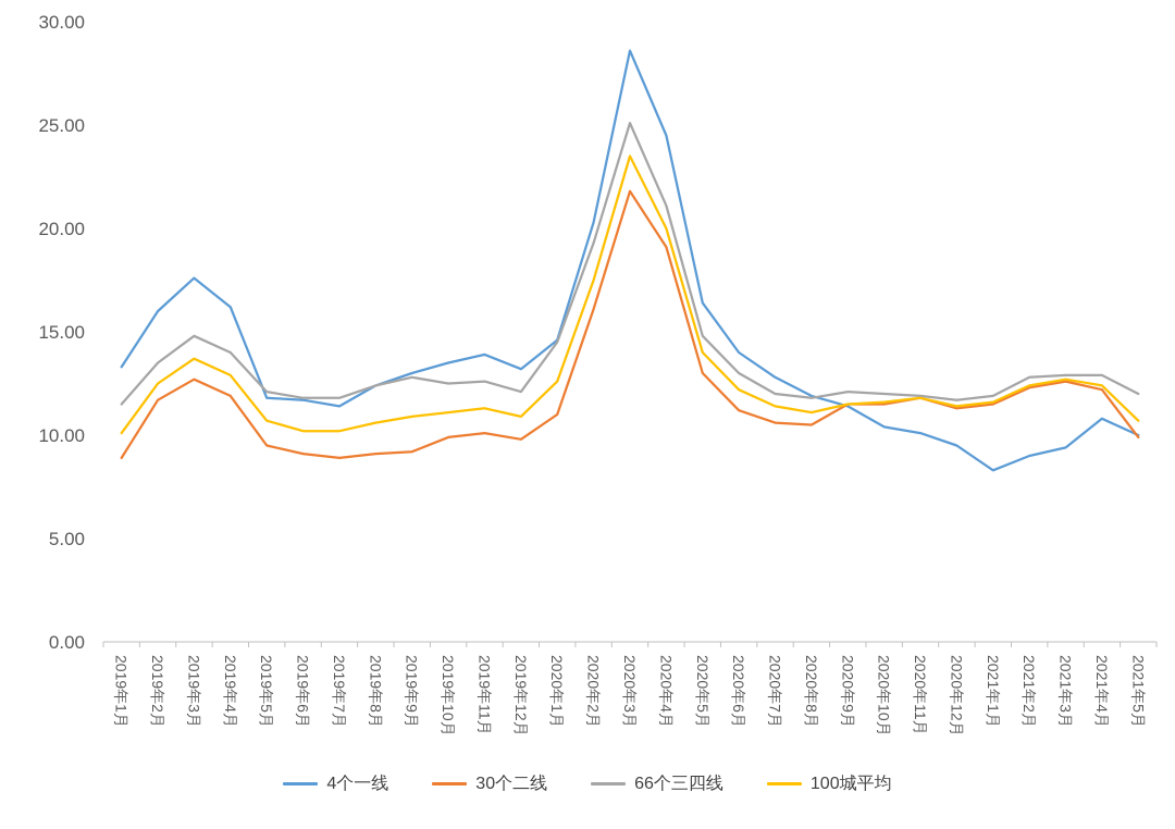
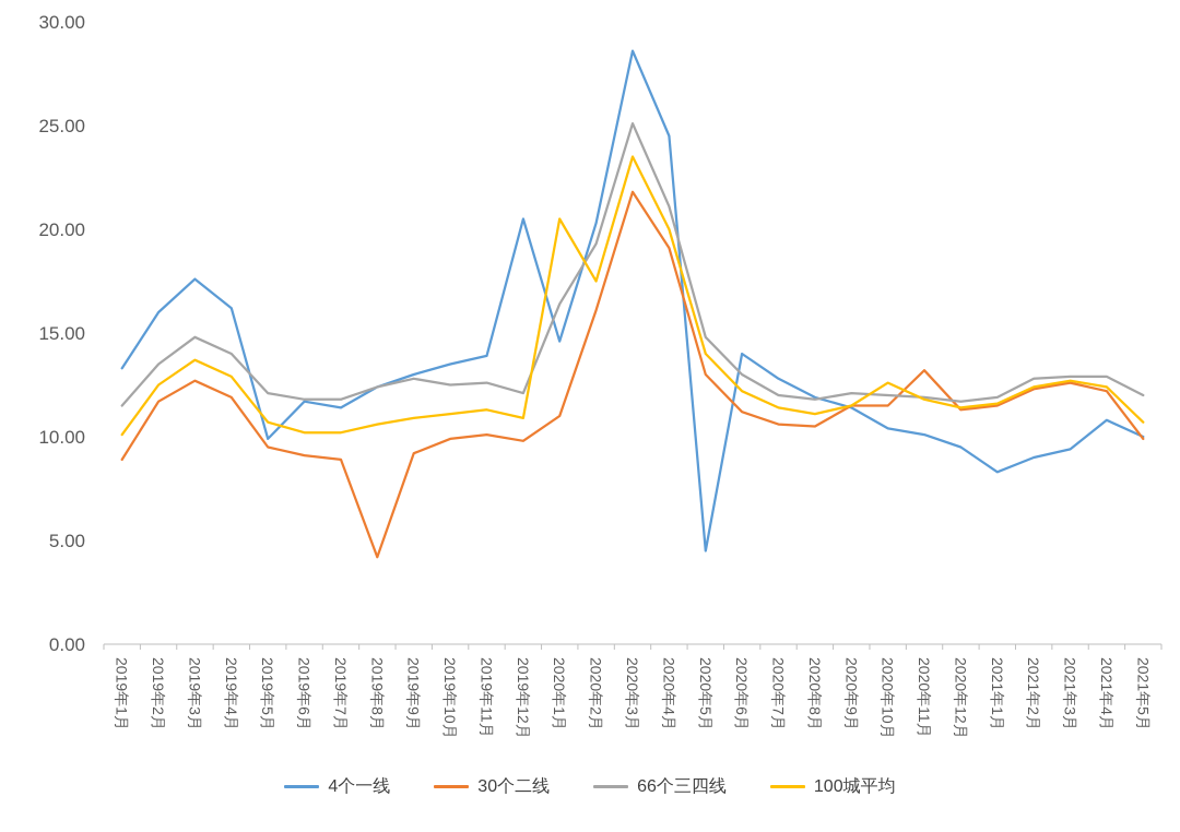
4个一线/2019年5月: 11.8 -> 9.9
30个二线/2019年8月: 9.1 -> 4.2
4个一线/2019年12月: 13.2 -> 20.5
66个三四线/2020年1月: 14.5 -> 16.4
100城平均/2020年1月: 12.6 -> 20.5
4个一线/2020年5月: 16.4 -> 4.5
100城平均/2020年10月: 11.6 -> 12.6
30个二线/2020年11月: 11.8 -> 13.2
